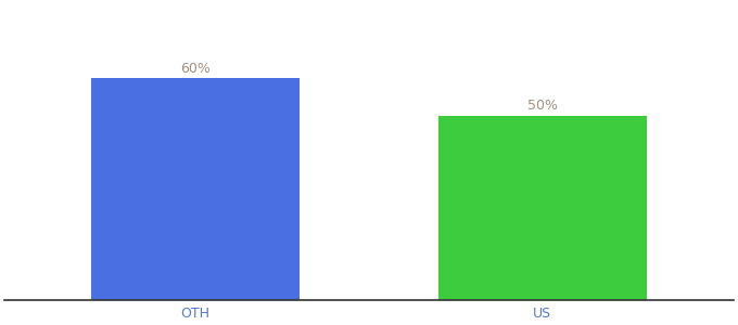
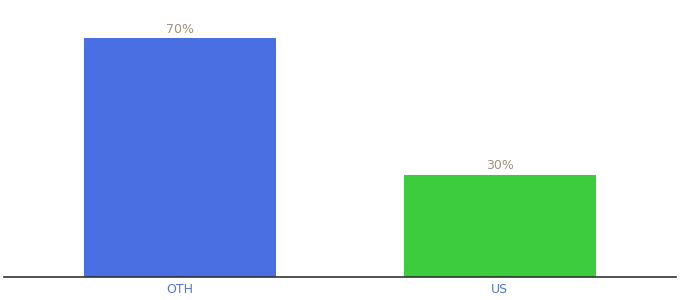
OTH: 60% -> 70%
US: 50% -> 30%
